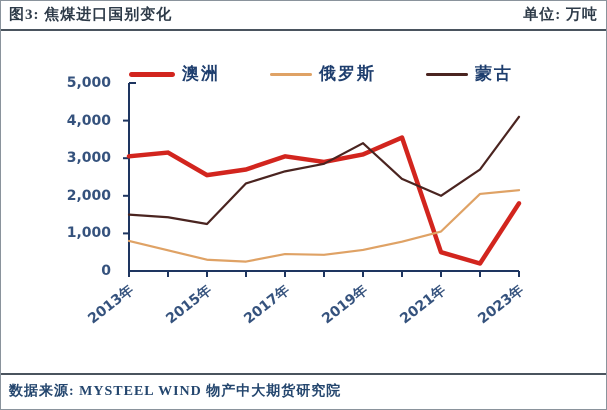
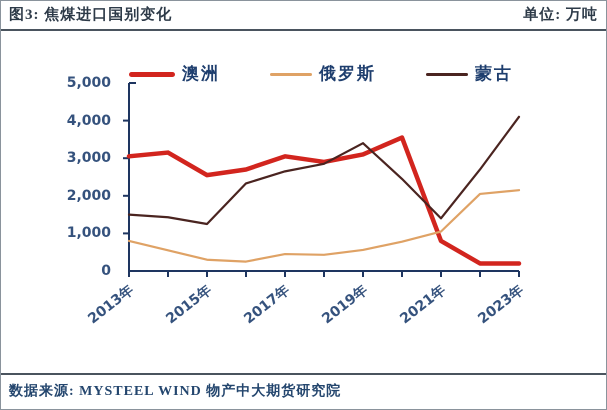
澳洲/2021年: 500 -> 800
蒙古/2021年: 2000 -> 1400
澳洲/2023年: 1800 -> 200
